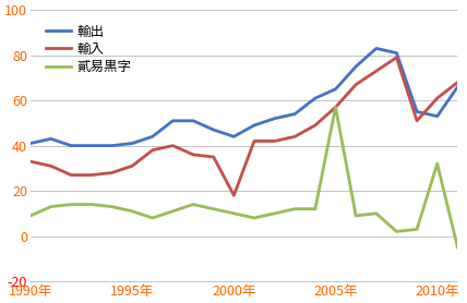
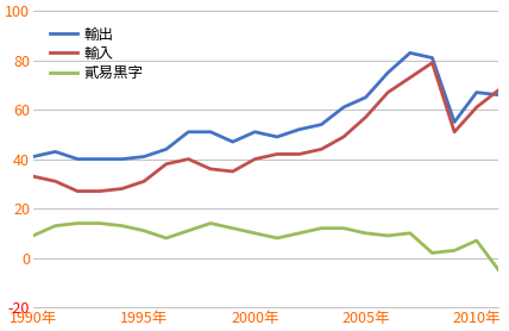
輸出/2000年: 44 -> 51
輸入/2000年: 18 -> 40
貳易黒字/2005年: 57 -> 10
輸出/2010年: 53 -> 67
貳易黒字/2010年: 32 -> 7
